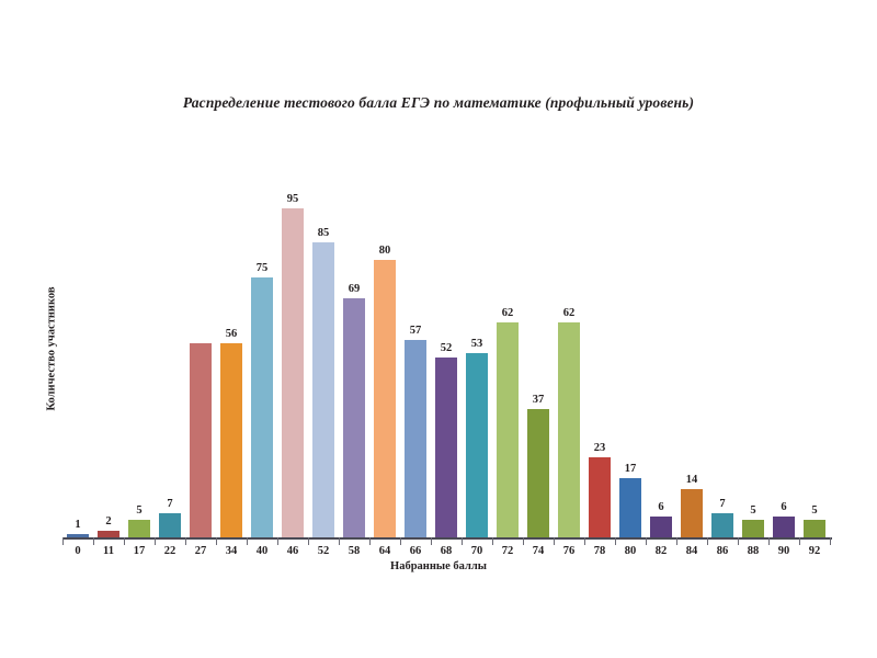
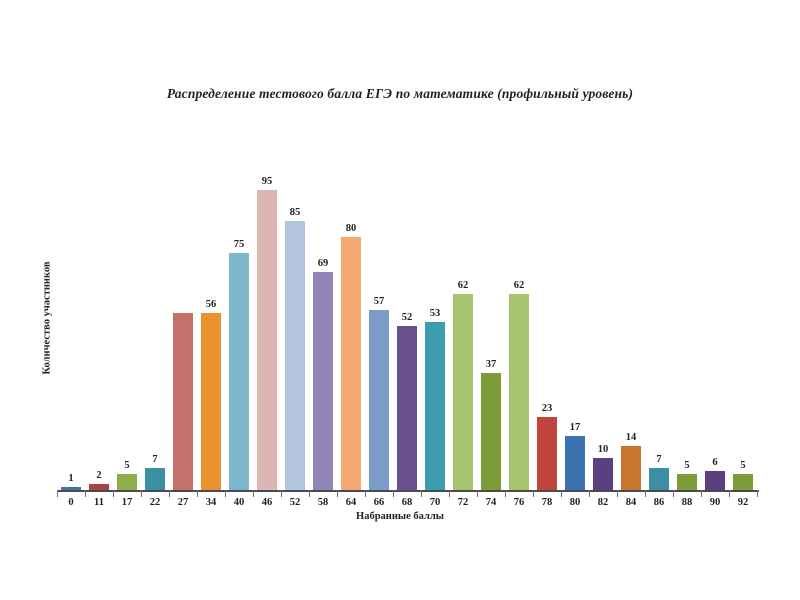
82: 6 -> 10
